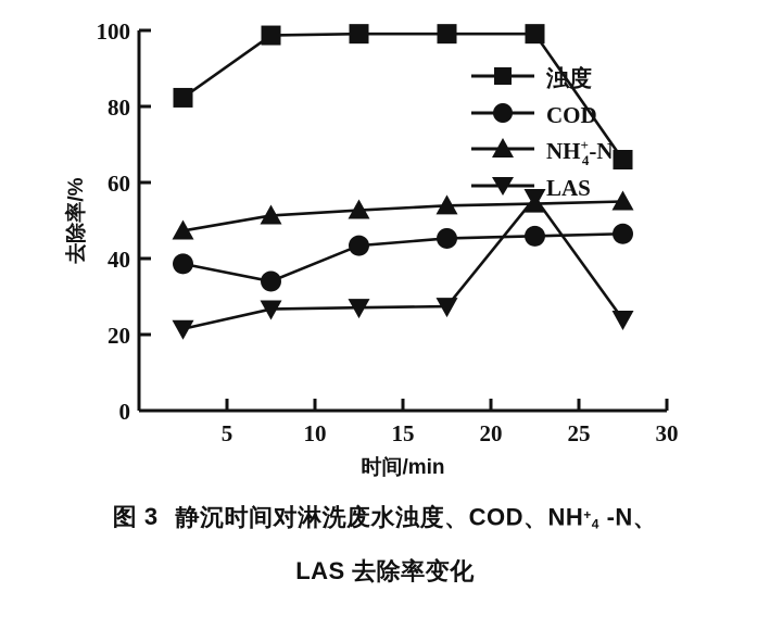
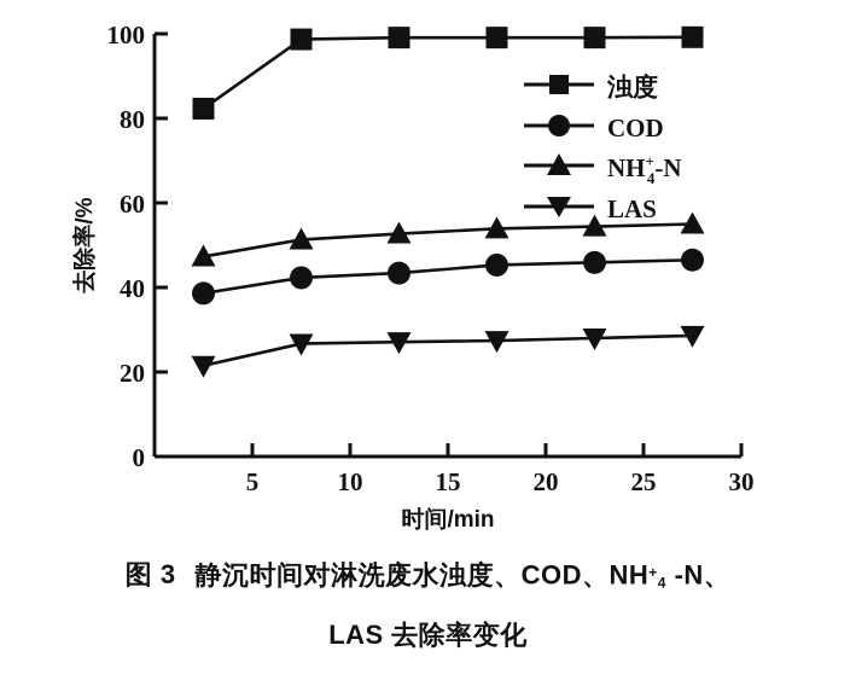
COD/10: 34 -> 42
LAS/25: 56 -> 28
浊度/30: 66 -> 99
LAS/30: 24 -> 29
